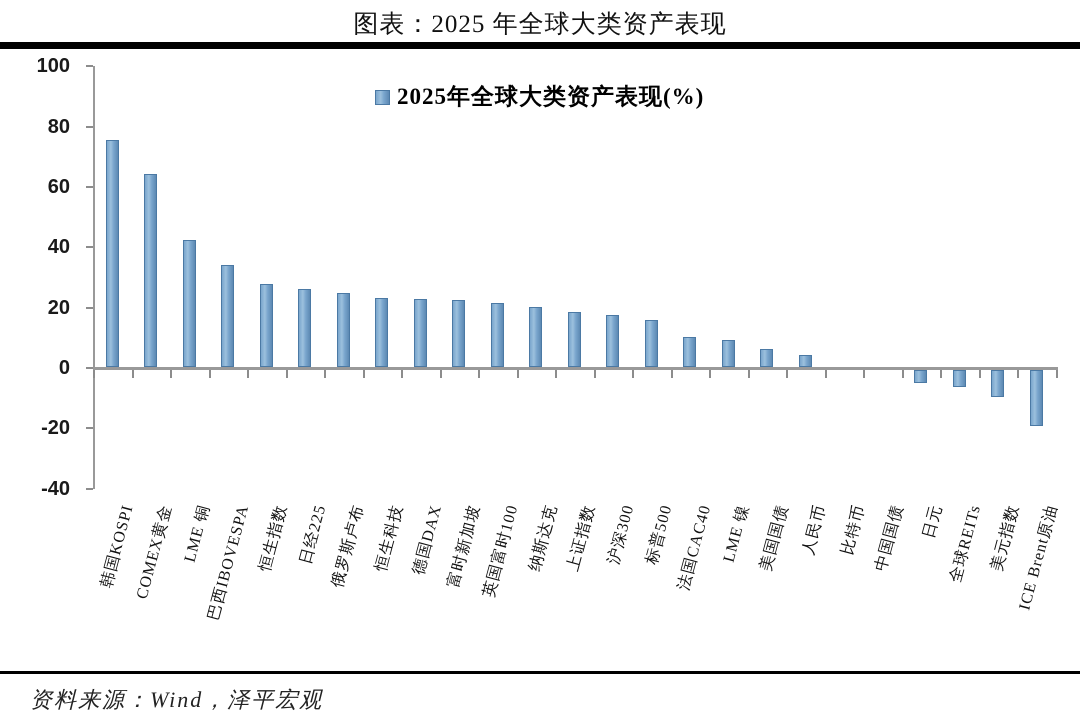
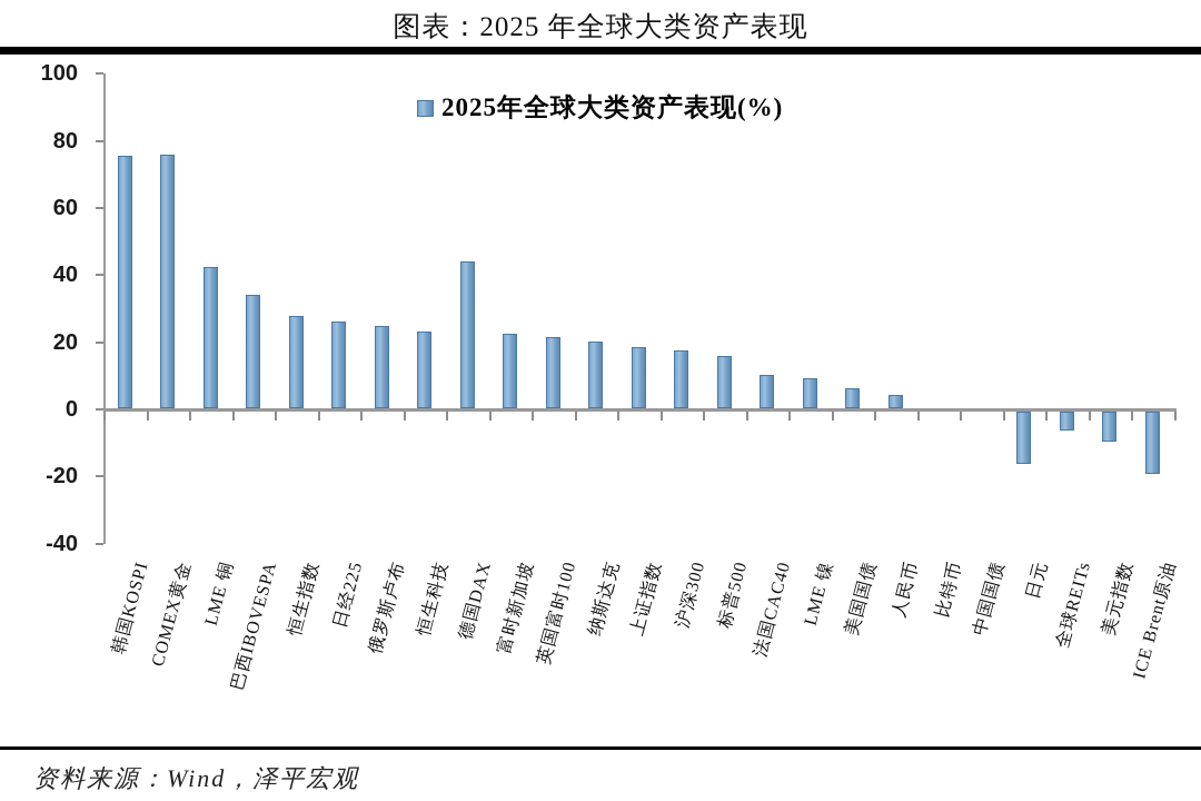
COMEX黄金: 64 -> 76
德国DAX: 23 -> 44
日元: -5 -> -16
